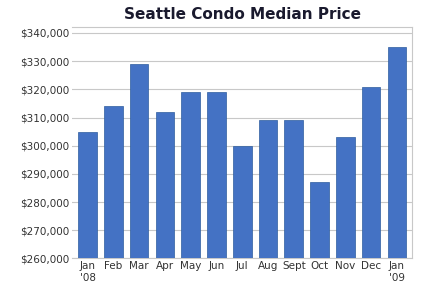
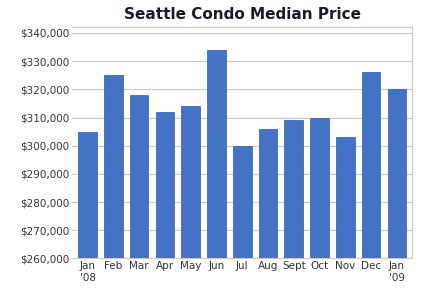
Feb: $314,000 -> $325,000
Mar: $329,000 -> $318,000
May: $319,000 -> $314,000
Jun: $319,000 -> $334,000
Aug: $309,000 -> $306,000
Oct: $287,000 -> $310,000
Dec: $321,000 -> $326,000
Jan '09: $335,000 -> $320,000
